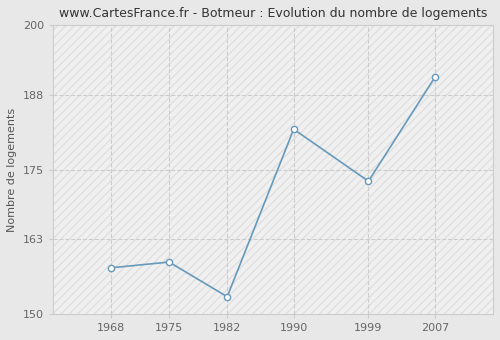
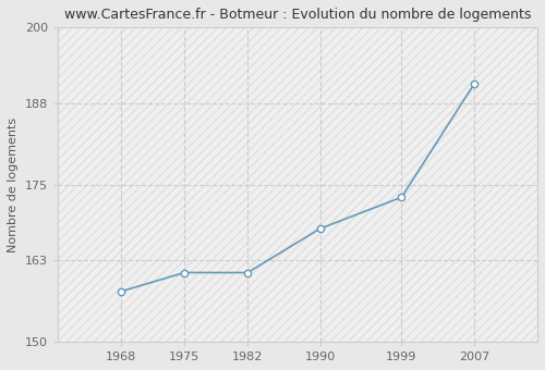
1975: 159 -> 161
1982: 153 -> 161
1990: 182 -> 168
